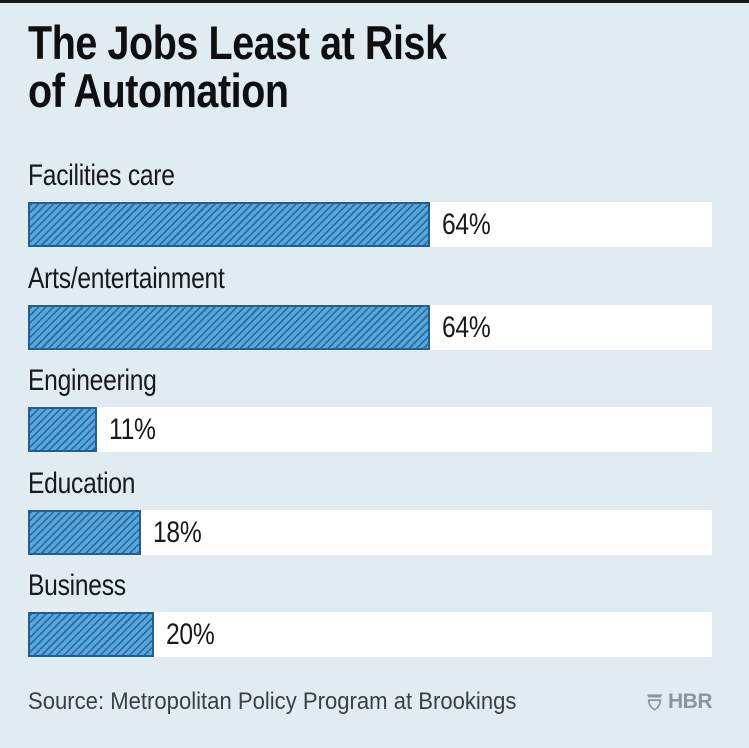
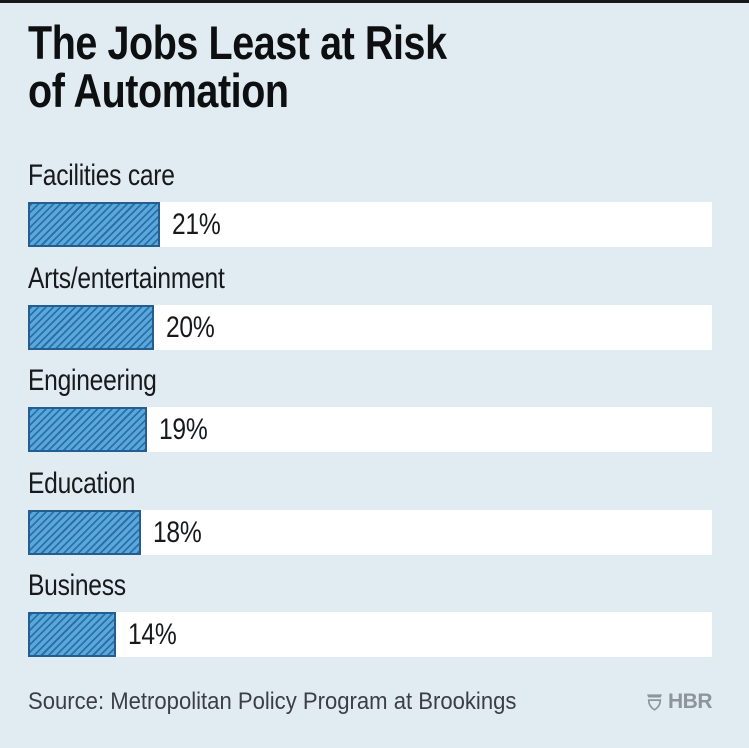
Facilities care: 64% -> 21%
Arts/entertainment: 64% -> 20%
Engineering: 11% -> 19%
Business: 20% -> 14%
